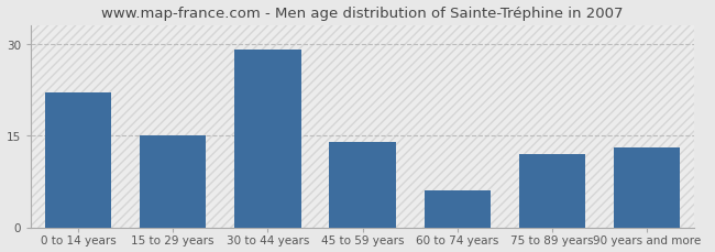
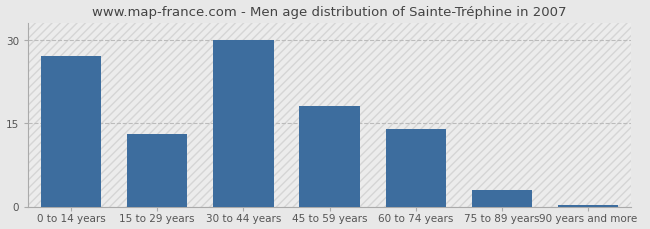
0 to 14 years: 22.0 -> 27.0
15 to 29 years: 15.0 -> 13.0
30 to 44 years: 29.0 -> 30.0
45 to 59 years: 14.0 -> 18.0
60 to 74 years: 6.0 -> 14.0
75 to 89 years: 12.0 -> 3.0
90 years and more: 13.0 -> 0.3
